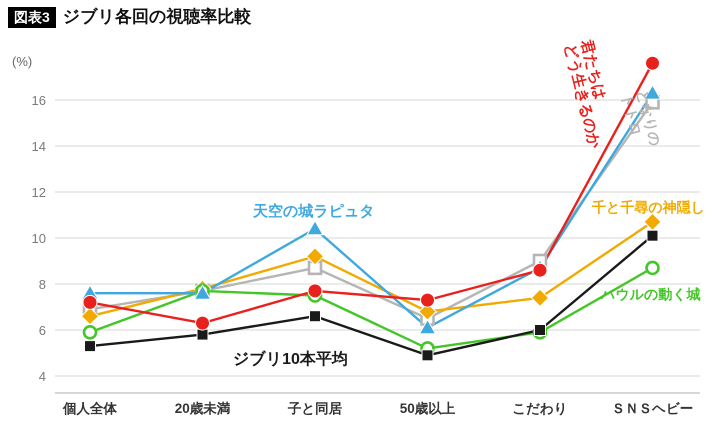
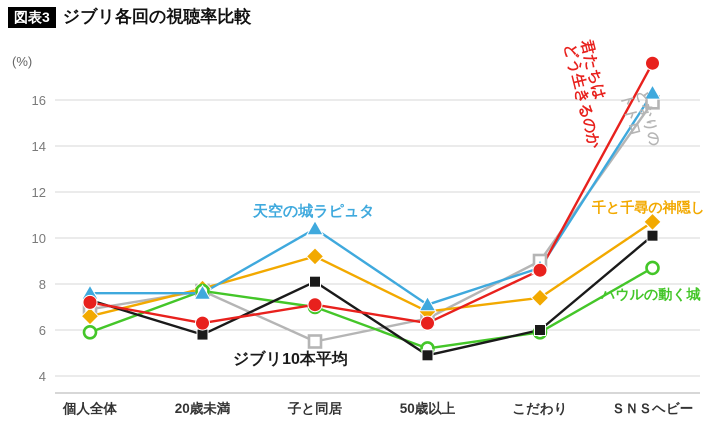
ジブリ10本平均/個人全体: 5.3 -> 7.3
君たちはどう生きるのか/子と同居: 7.7 -> 7.1
となりのトトロ/子と同居: 8.7 -> 5.5
ハウルの動く城/子と同居: 7.5 -> 7.0
ジブリ10本平均/子と同居: 6.6 -> 8.1
君たちはどう生きるのか/50歳以上: 7.3 -> 6.3
天空の城ラピュタ/50歳以上: 6.1 -> 7.1
